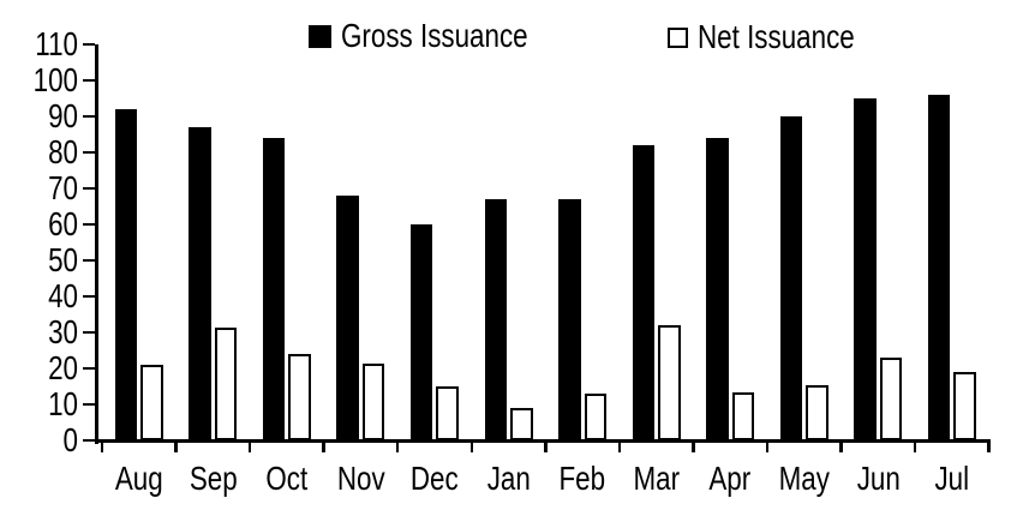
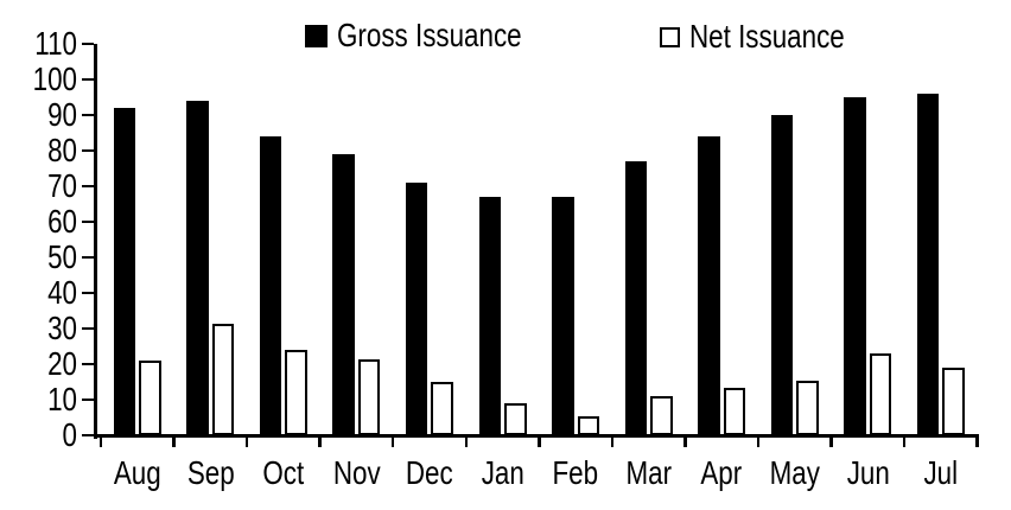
Gross Issuance/Sep: 87 -> 94
Gross Issuance/Nov: 68 -> 79
Gross Issuance/Dec: 60 -> 71
Net Issuance/Feb: 13 -> 6
Gross Issuance/Mar: 82 -> 77
Net Issuance/Mar: 32 -> 11
